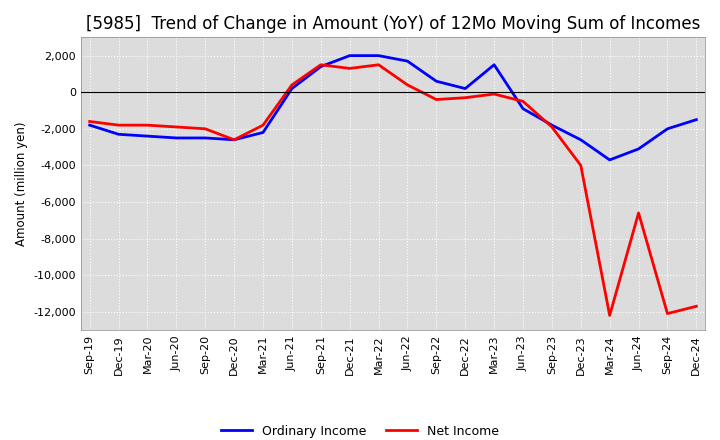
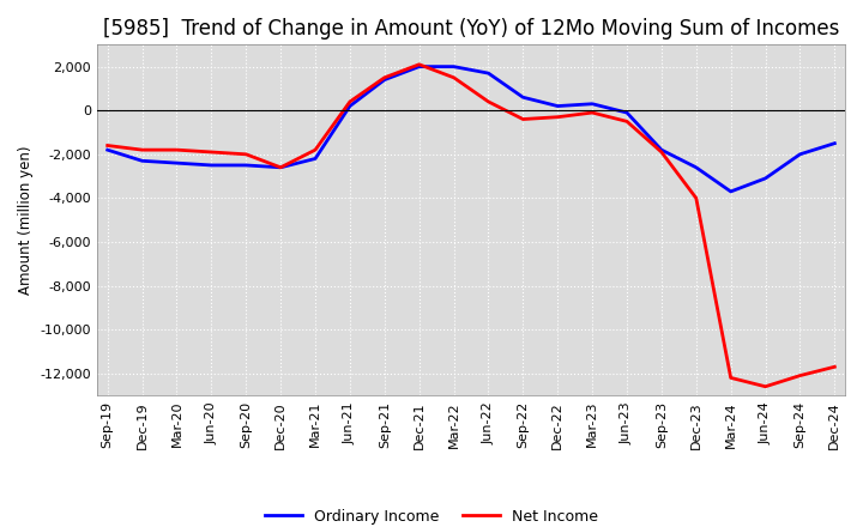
Net Income/Dec-21: 1,300 -> 2,100
Ordinary Income/Mar-23: 1,500 -> 300
Ordinary Income/Jun-23: -900 -> -100
Net Income/Jun-24: -6,600 -> -12,600
